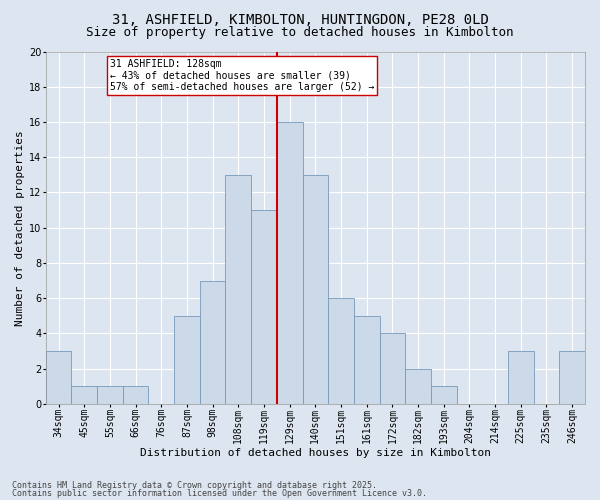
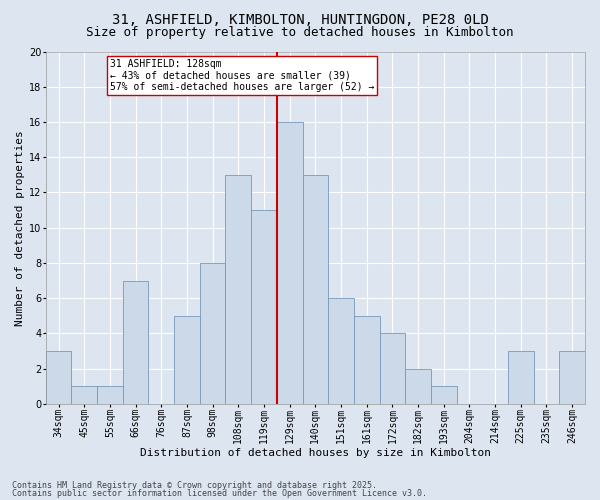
66sqm: 1 -> 7
98sqm: 7 -> 8
